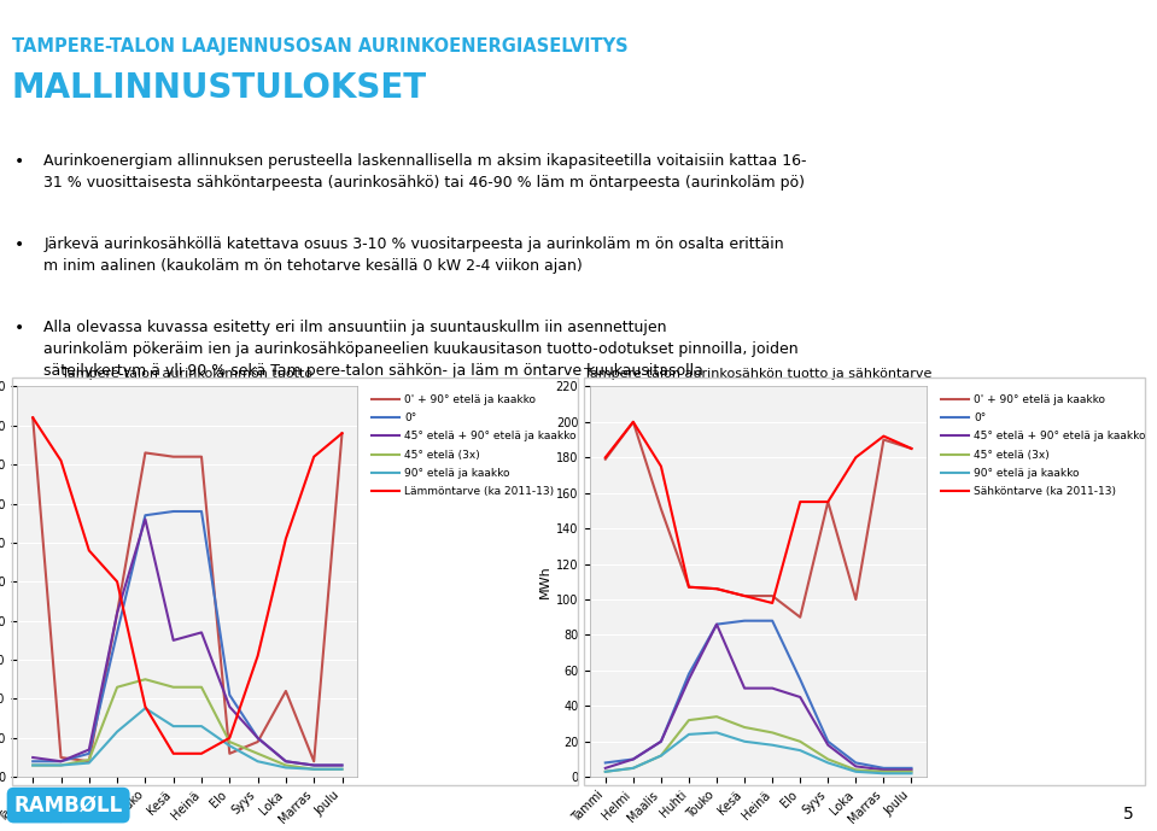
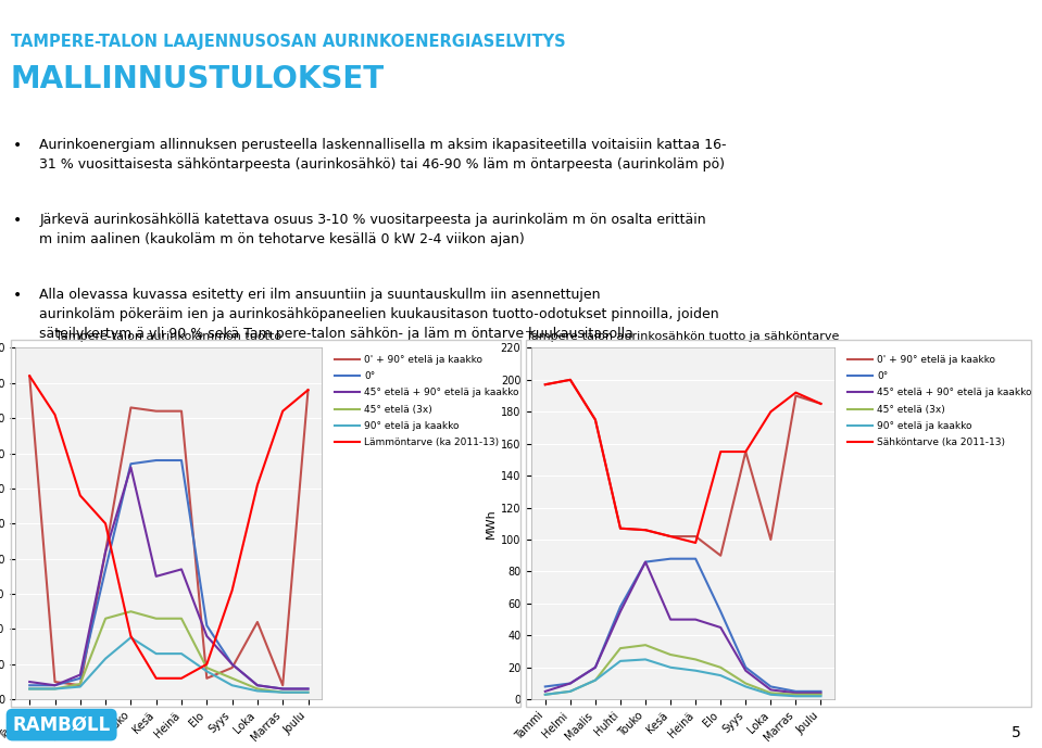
0' + 90° etelä ja kaakko/Tammi: 179 -> 197
Sähköntarve (ka 2011-13)/Tammi: 180 -> 197
0' + 90° etelä ja kaakko/Maalis: 151 -> 175
